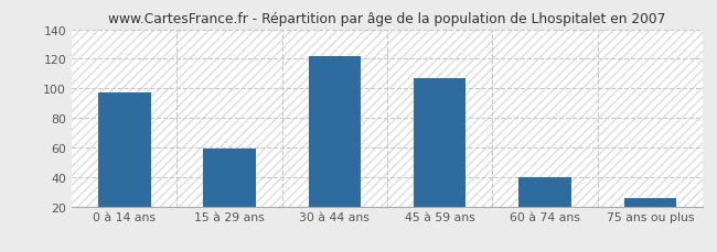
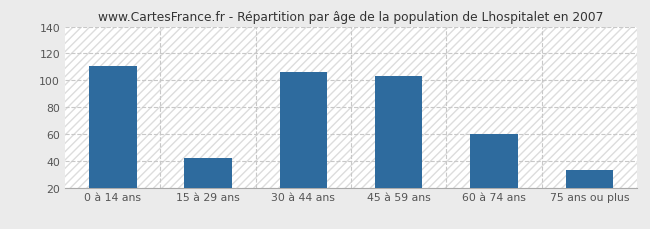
0 à 14 ans: 97 -> 111
15 à 29 ans: 59 -> 42
30 à 44 ans: 122 -> 106
45 à 59 ans: 107 -> 103
60 à 74 ans: 40 -> 60
75 ans ou plus: 26 -> 33
